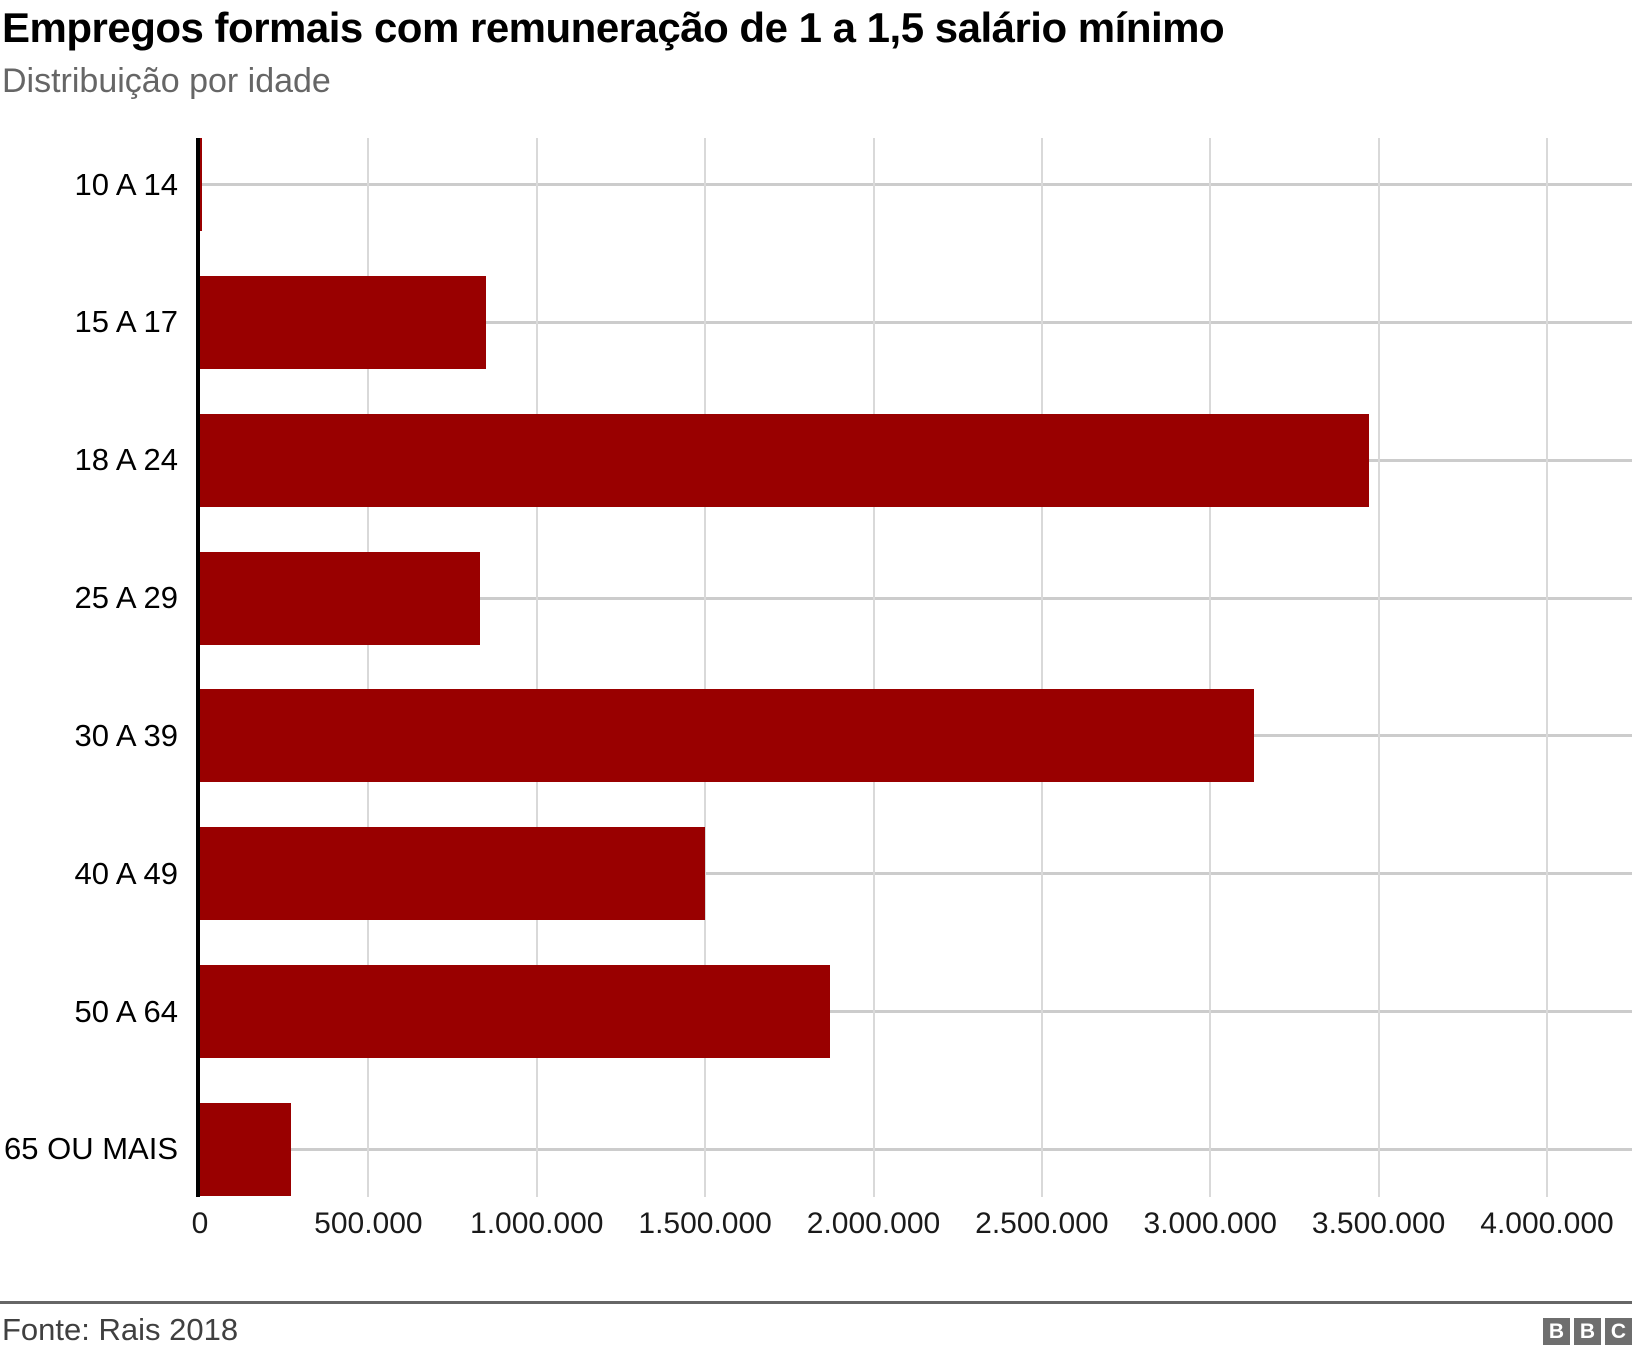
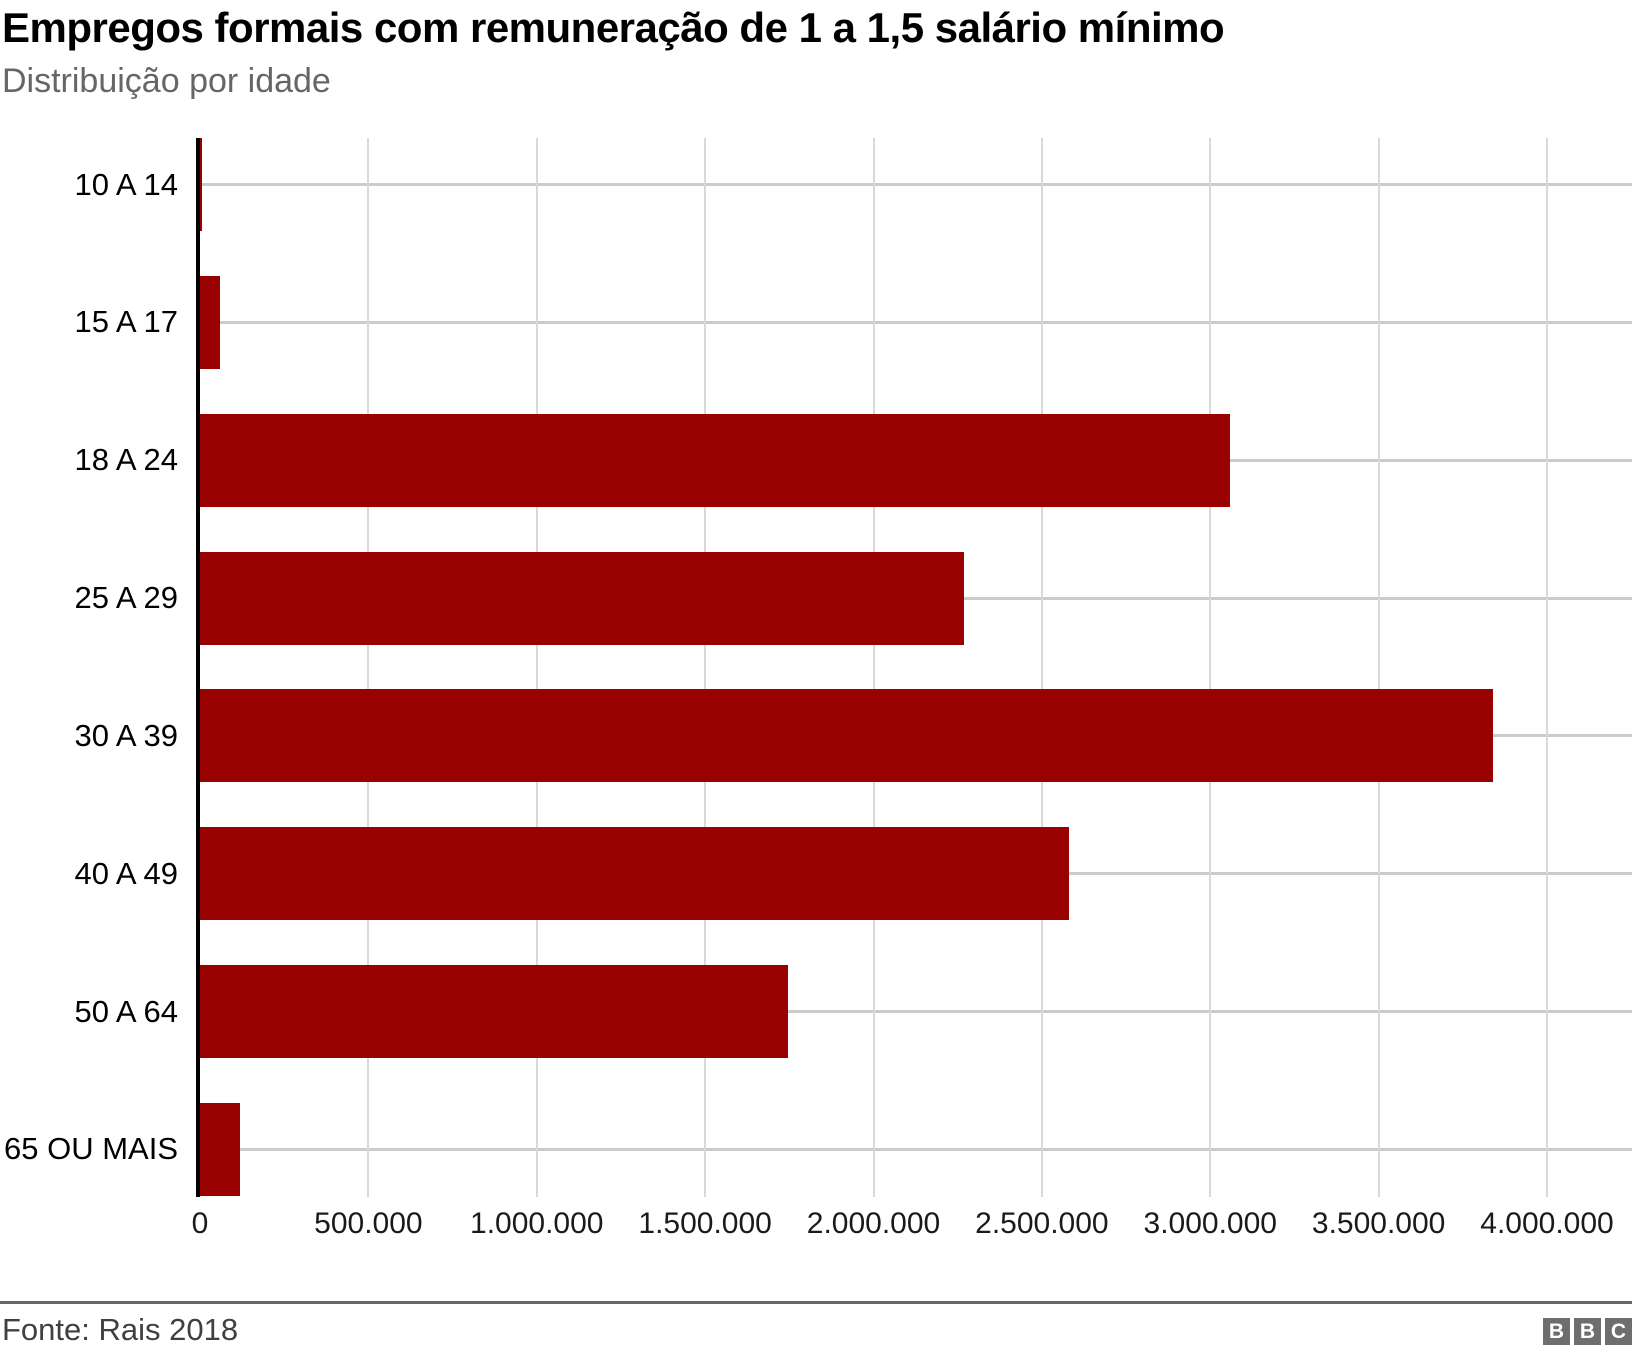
15 A 17: 850000 -> 60000
18 A 24: 3470000 -> 3060000
25 A 29: 830000 -> 2270000
30 A 39: 3130000 -> 3840000
40 A 49: 1500000 -> 2580000
50 A 64: 1870000 -> 1740000
65 OU MAIS: 270000 -> 120000
